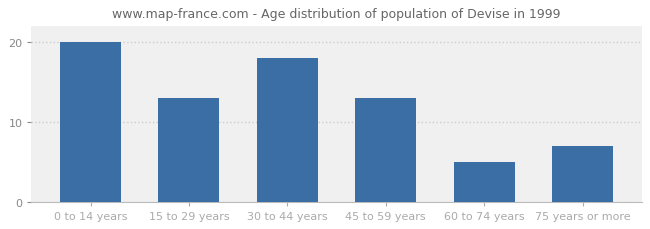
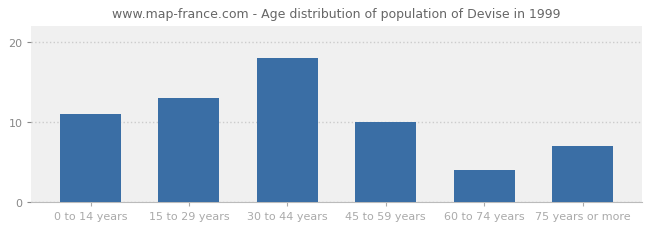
0 to 14 years: 20 -> 11
45 to 59 years: 13 -> 10
60 to 74 years: 5 -> 4
